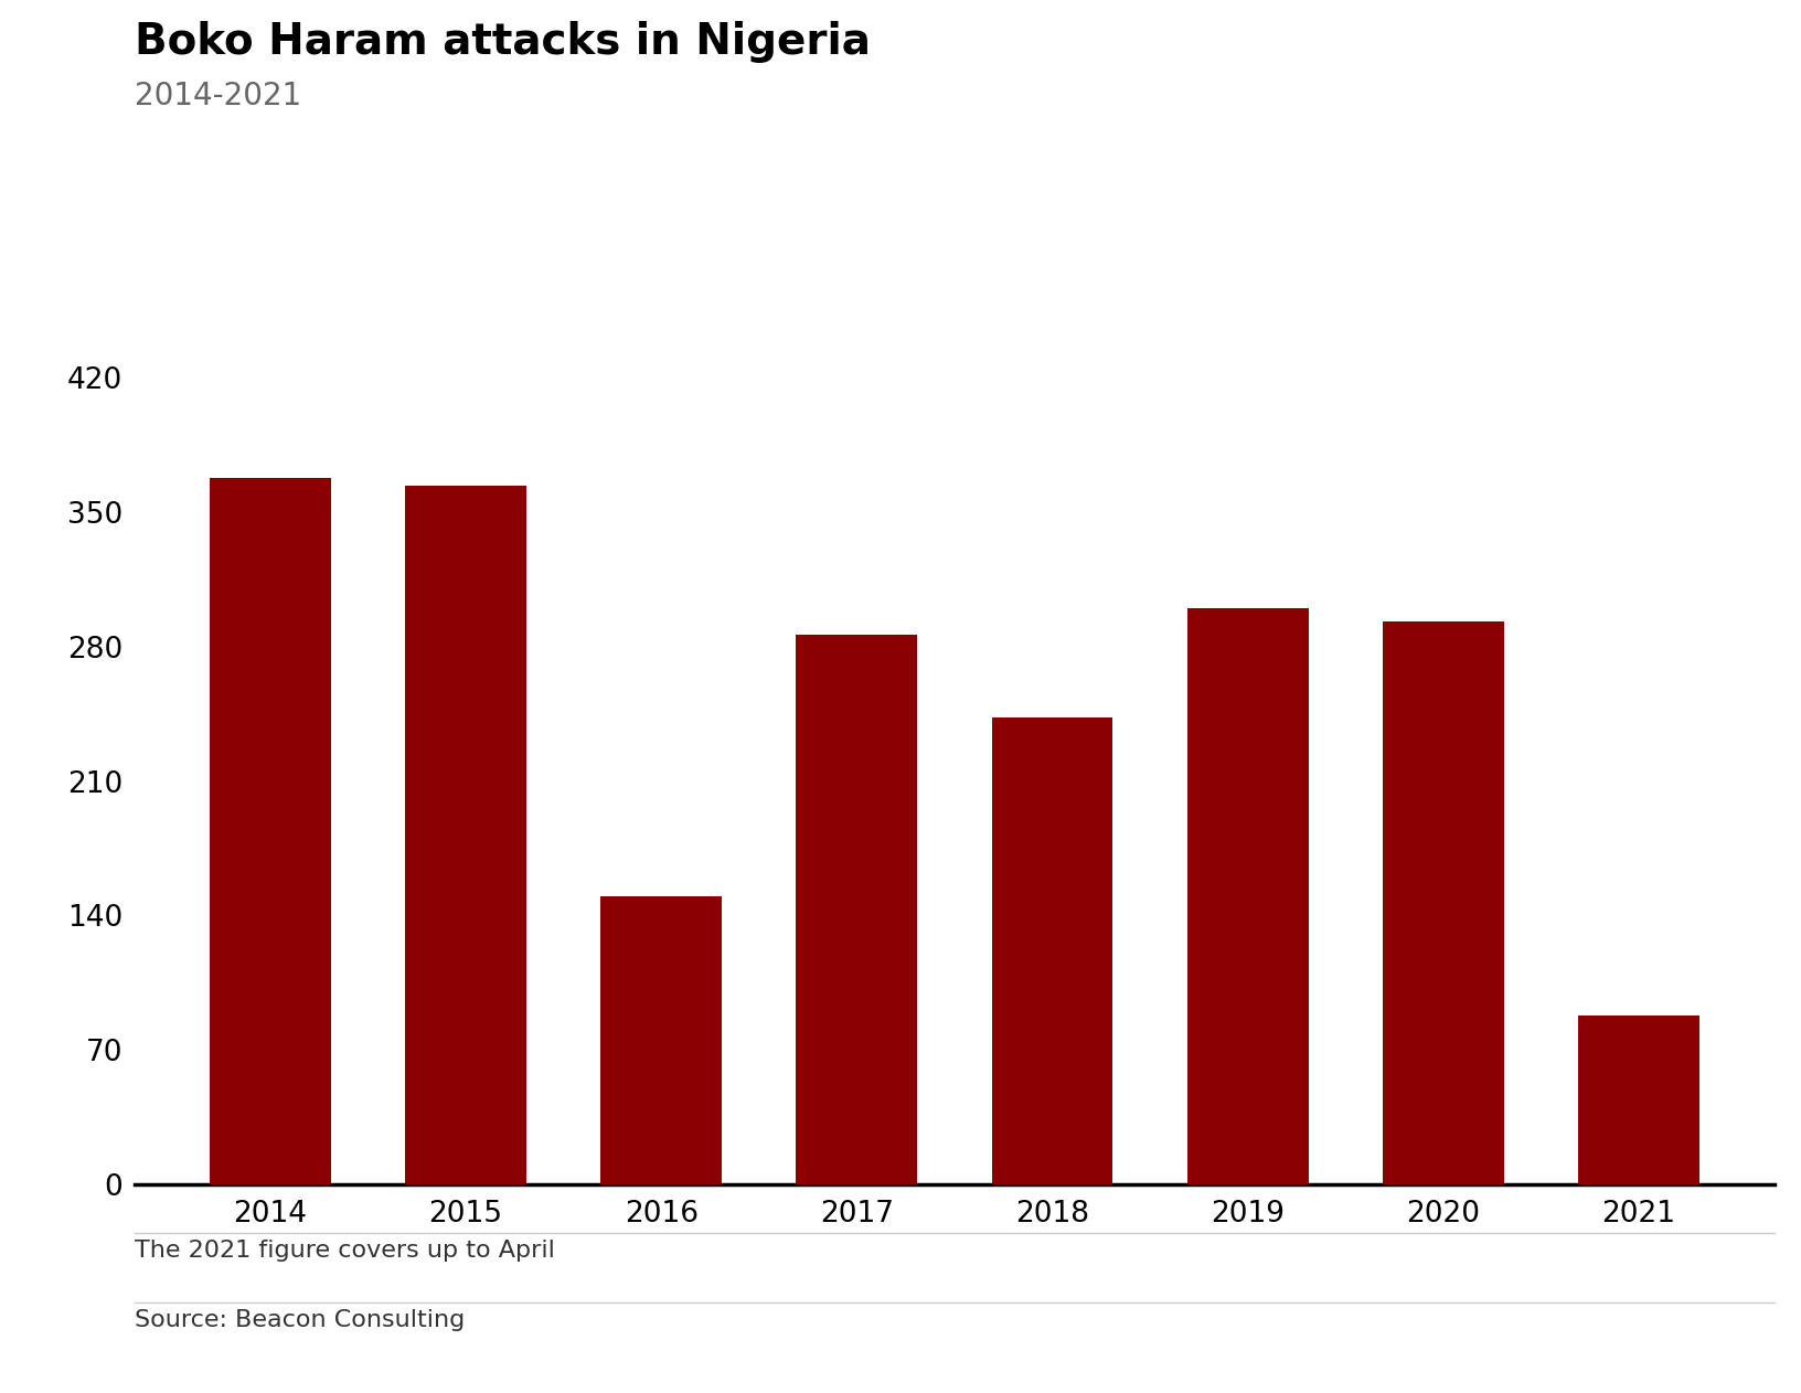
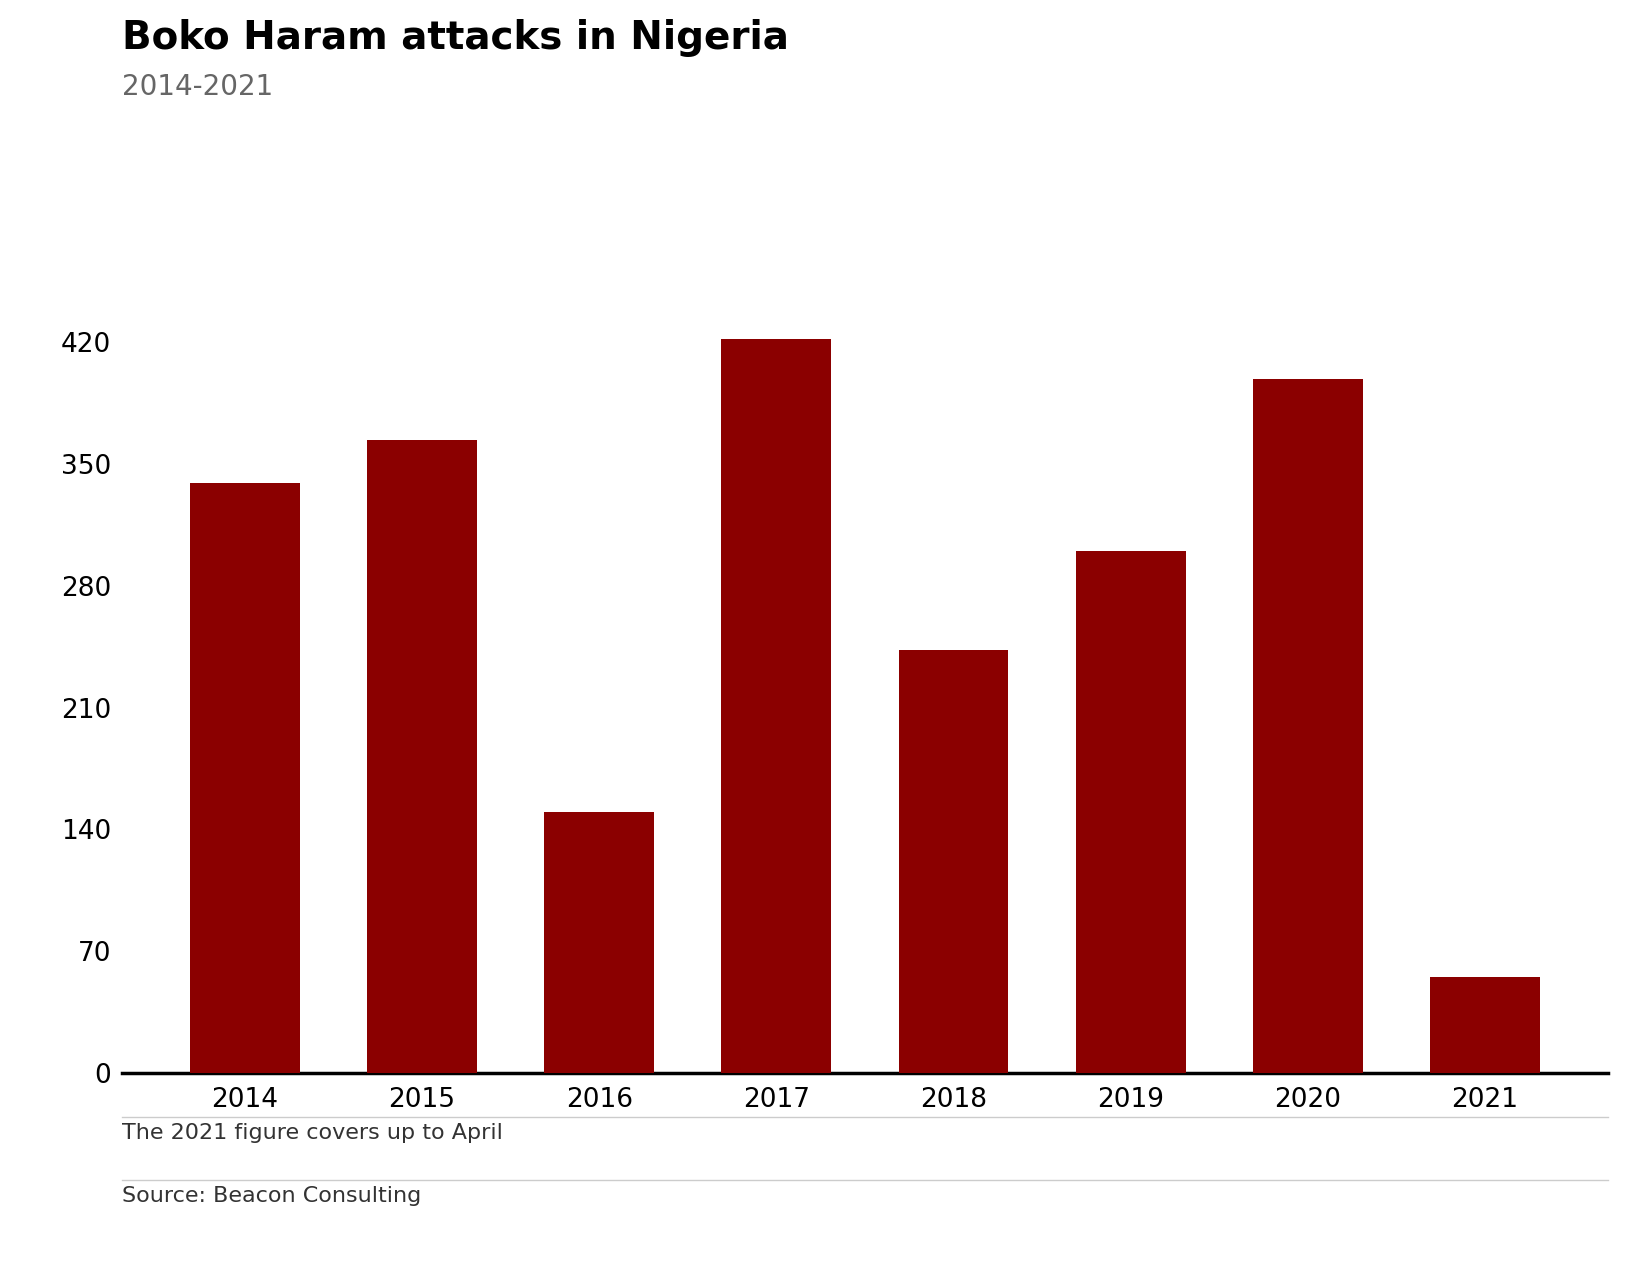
2014: 368 -> 339
2017: 286 -> 422
2020: 293 -> 399
2021: 88 -> 55
